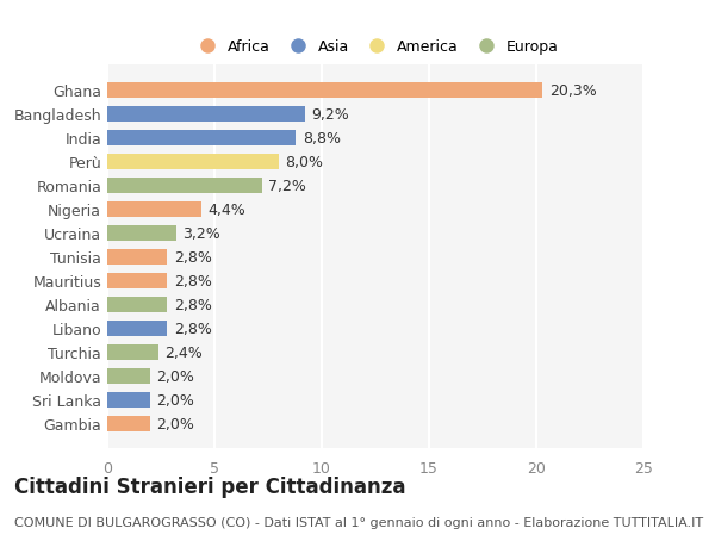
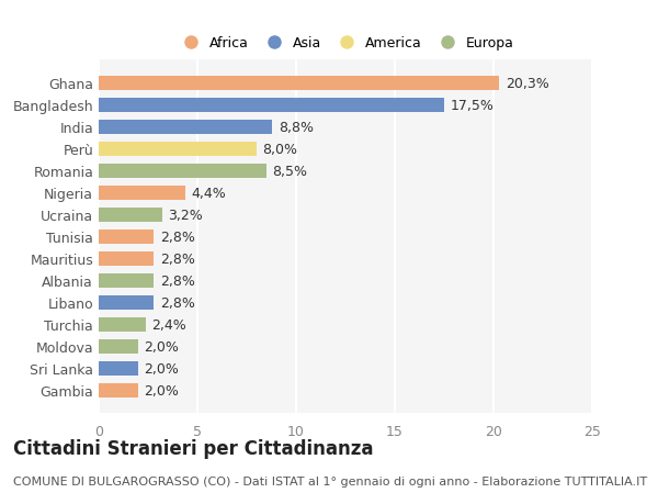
Bangladesh: 9,2% -> 17,5%
Romania: 7,2% -> 8,5%
